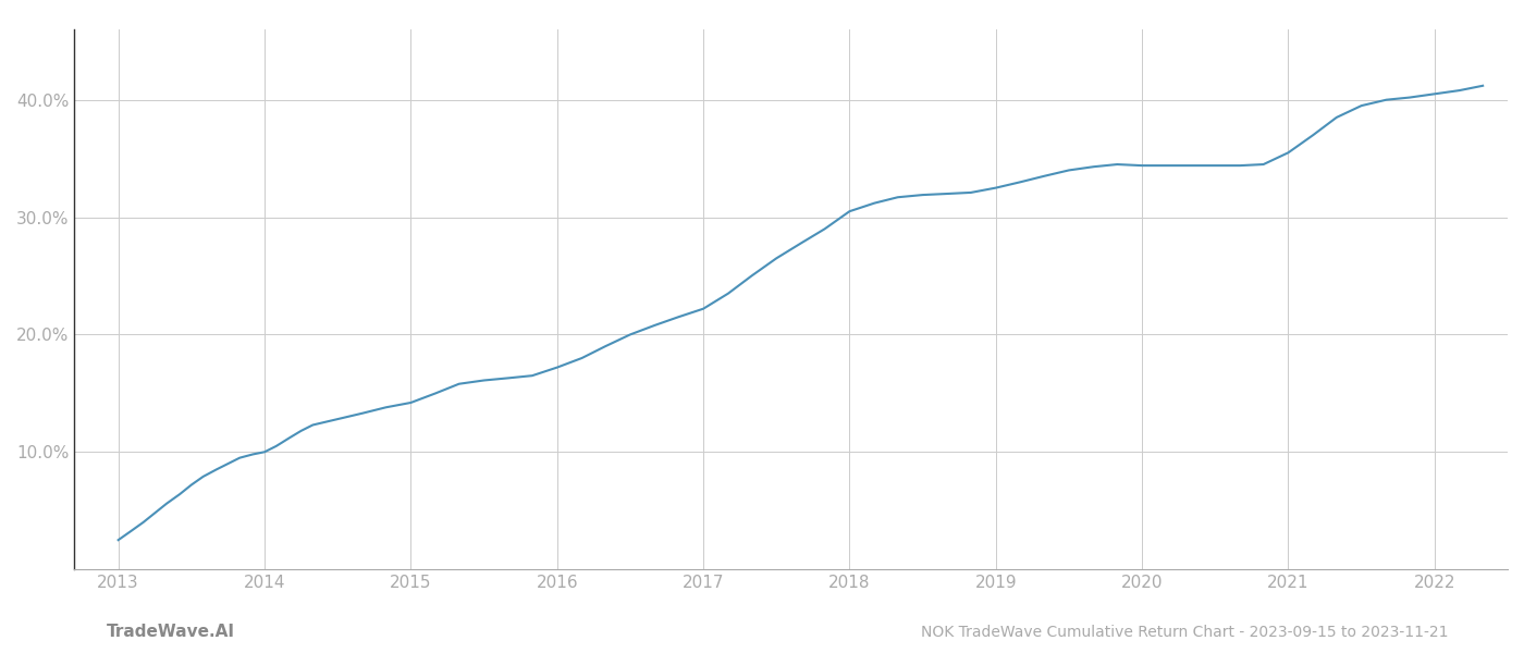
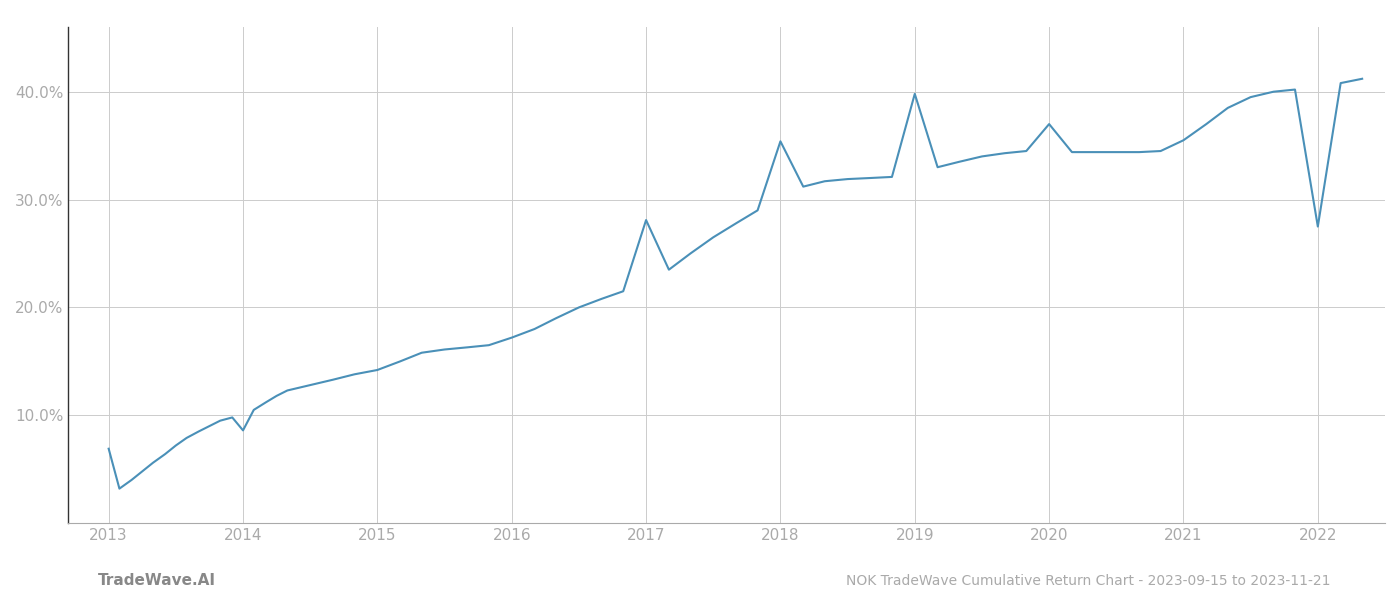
2013: 2.5% -> 6.9%
2014: 10.0% -> 8.6%
2017: 22.2% -> 28.1%
2018: 30.5% -> 35.4%
2019: 32.5% -> 39.8%
2020: 34.4% -> 37.0%
2022: 40.5% -> 27.5%
